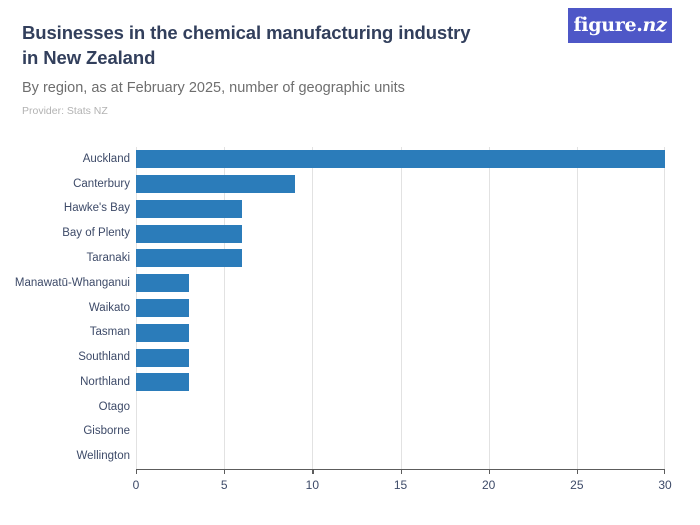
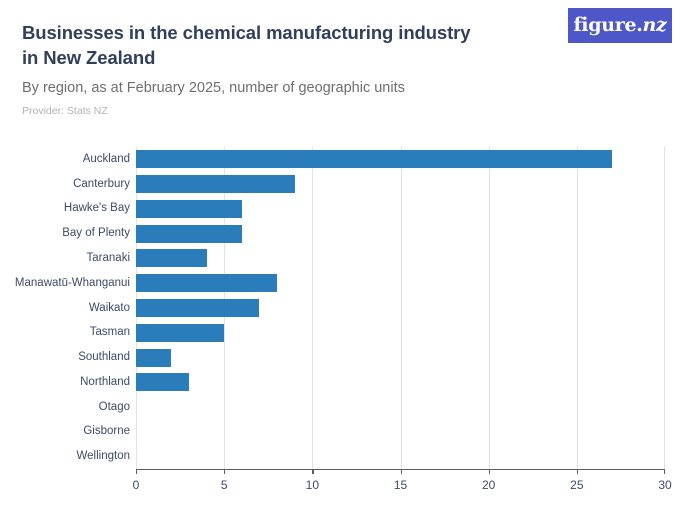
Auckland: 30 -> 27
Taranaki: 6 -> 4
Manawatū-Whanganui: 3 -> 8
Waikato: 3 -> 7
Tasman: 3 -> 5
Southland: 3 -> 2
